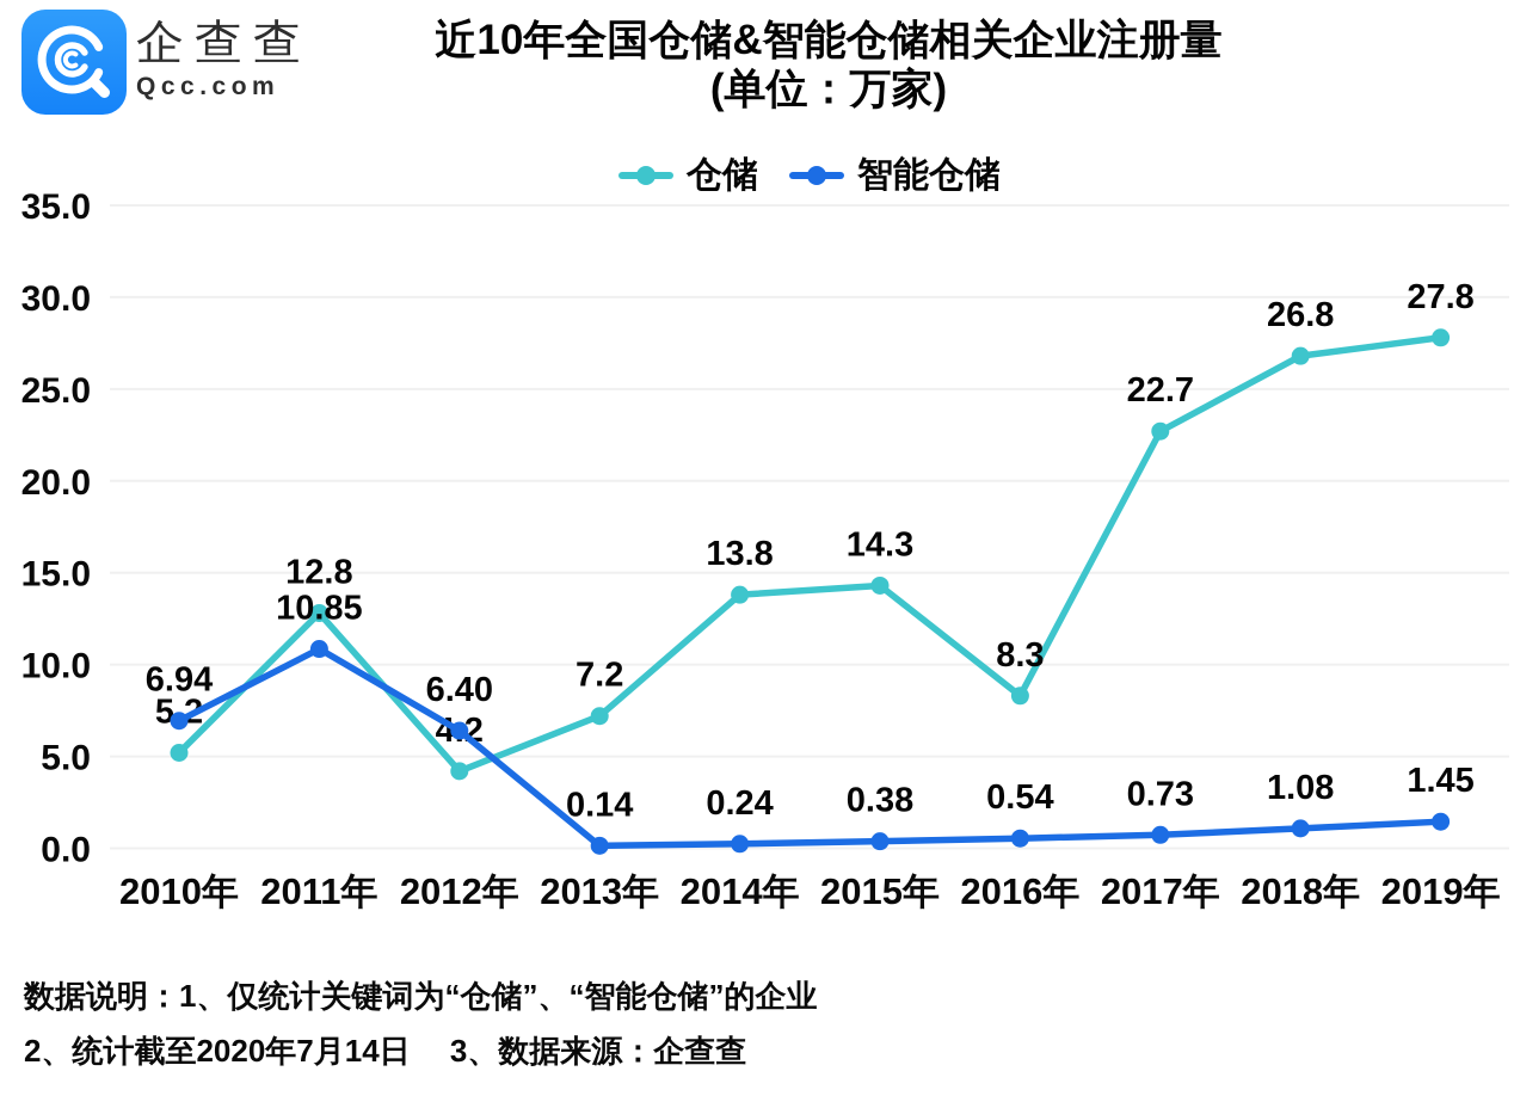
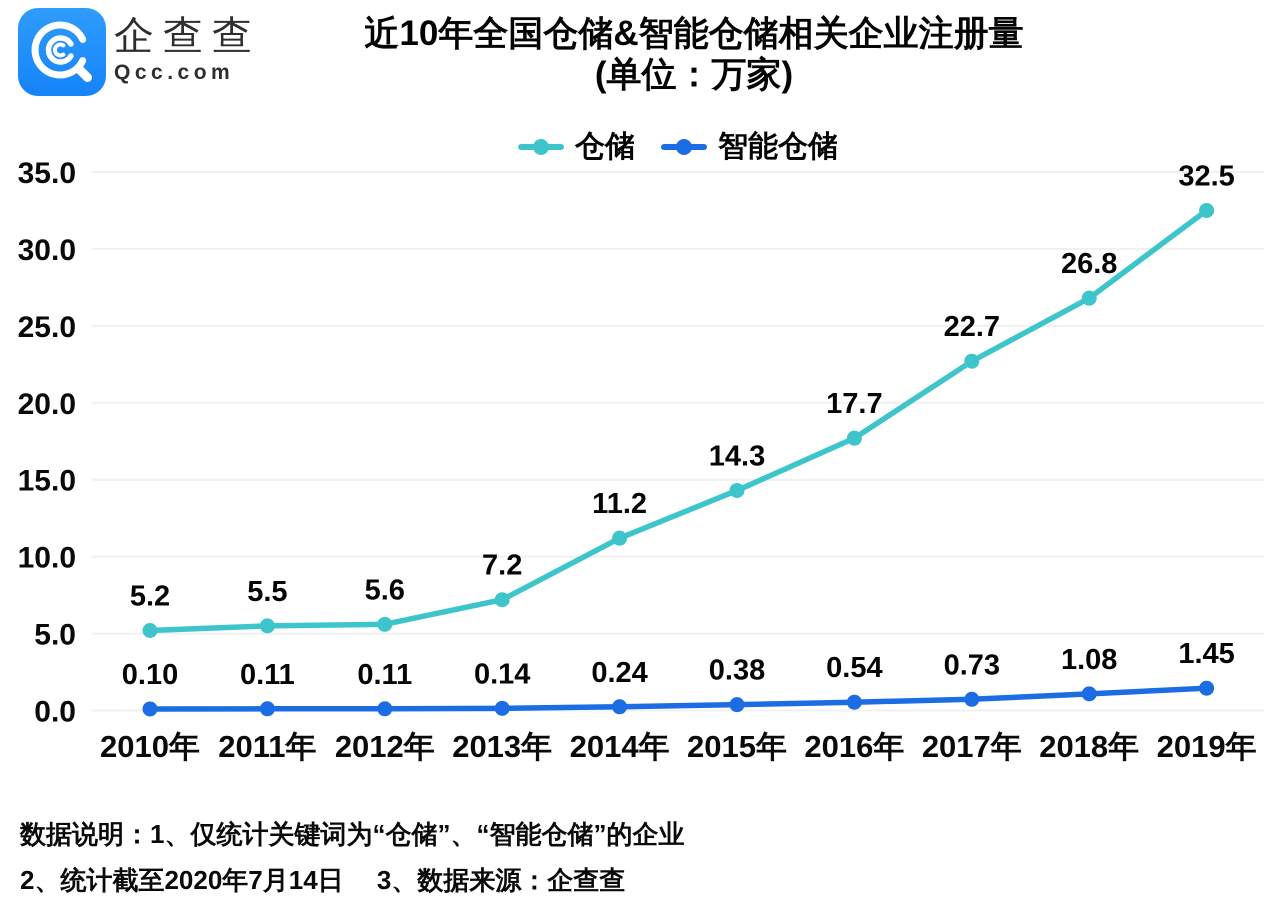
智能仓储/2010年: 6.94 -> 0.10
仓储/2011年: 12.8 -> 5.5
智能仓储/2011年: 10.85 -> 0.11
仓储/2012年: 4.2 -> 5.6
智能仓储/2012年: 6.40 -> 0.11
仓储/2014年: 13.8 -> 11.2
仓储/2016年: 8.3 -> 17.7
仓储/2019年: 27.8 -> 32.5
